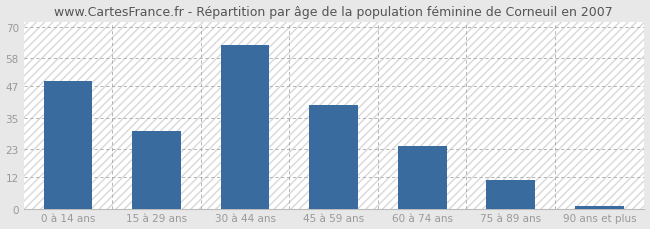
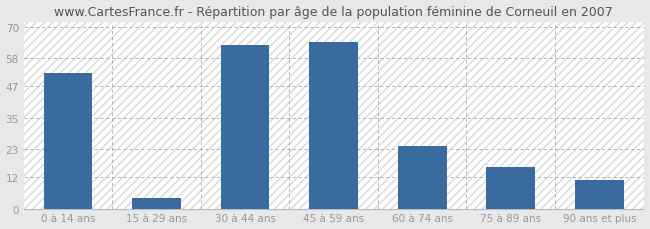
0 à 14 ans: 49 -> 52
15 à 29 ans: 30 -> 4
45 à 59 ans: 40 -> 64
75 à 89 ans: 11 -> 16
90 ans et plus: 1 -> 11
